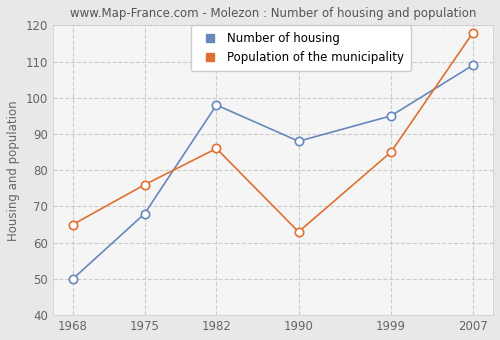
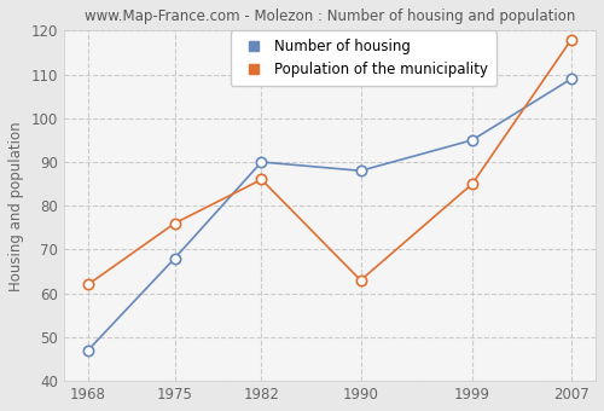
Number of housing/1968: 50 -> 47
Population of the municipality/1968: 65 -> 62
Number of housing/1982: 98 -> 90
